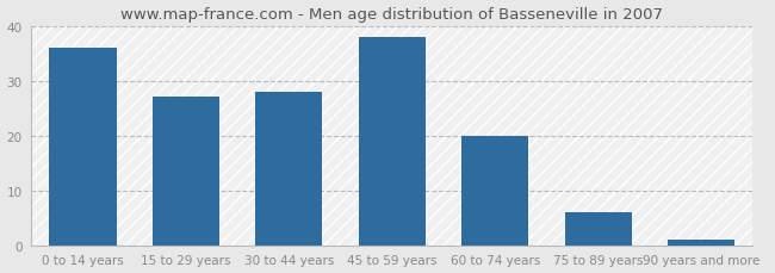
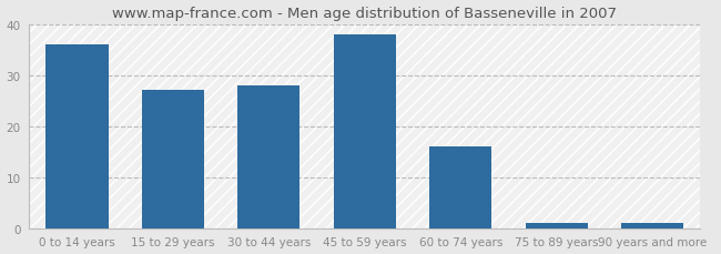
60 to 74 years: 20 -> 16
75 to 89 years: 6 -> 1
